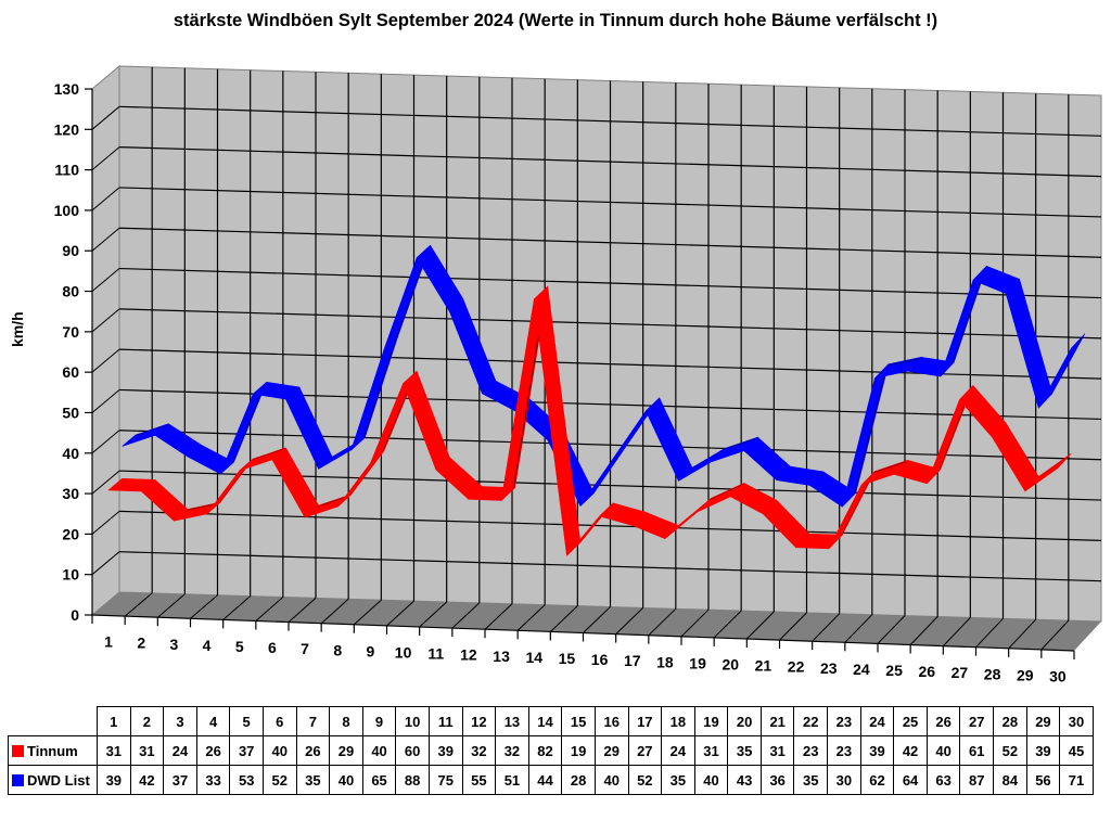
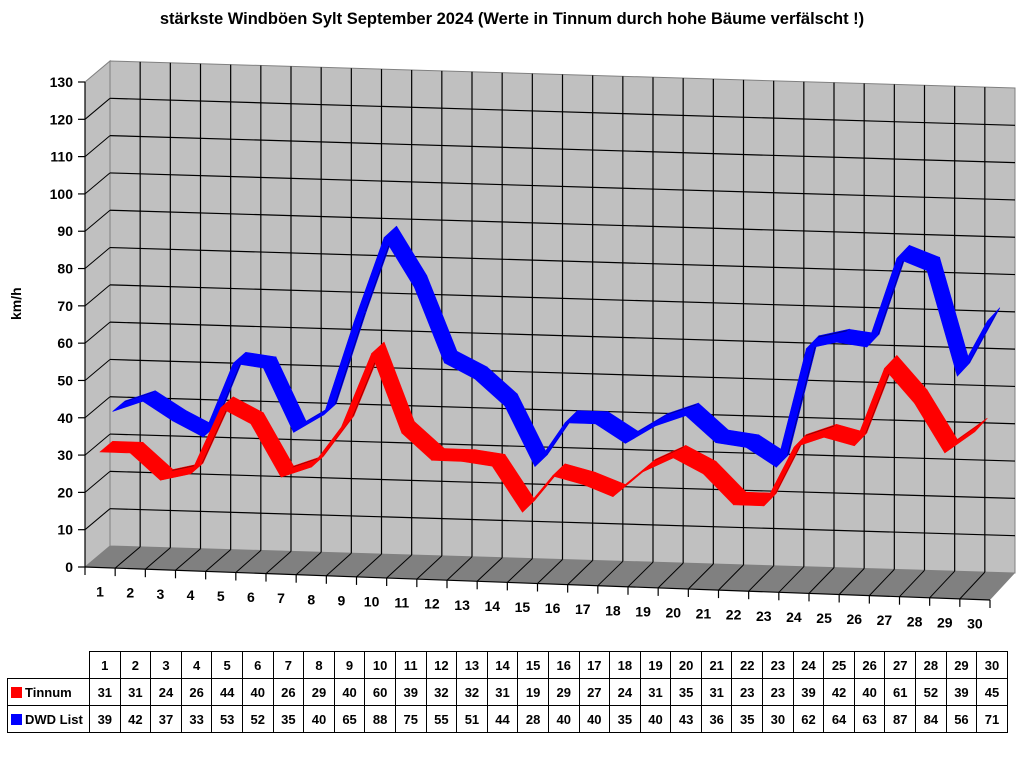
Tinnum/5: 37 -> 44
Tinnum/14: 82 -> 31
DWD List/17: 52 -> 40
